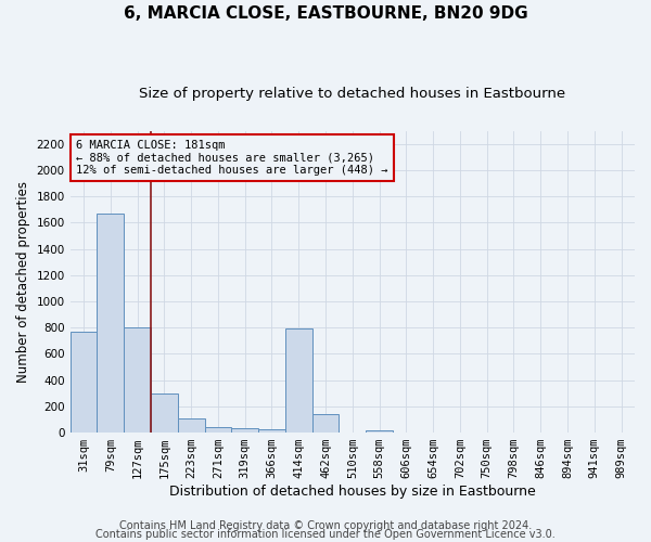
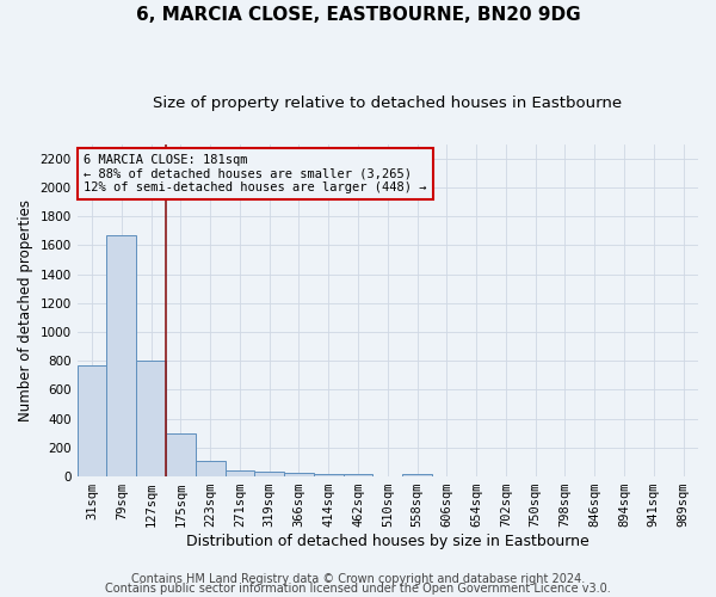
414sqm: 790 -> 20
462sqm: 140 -> 20
